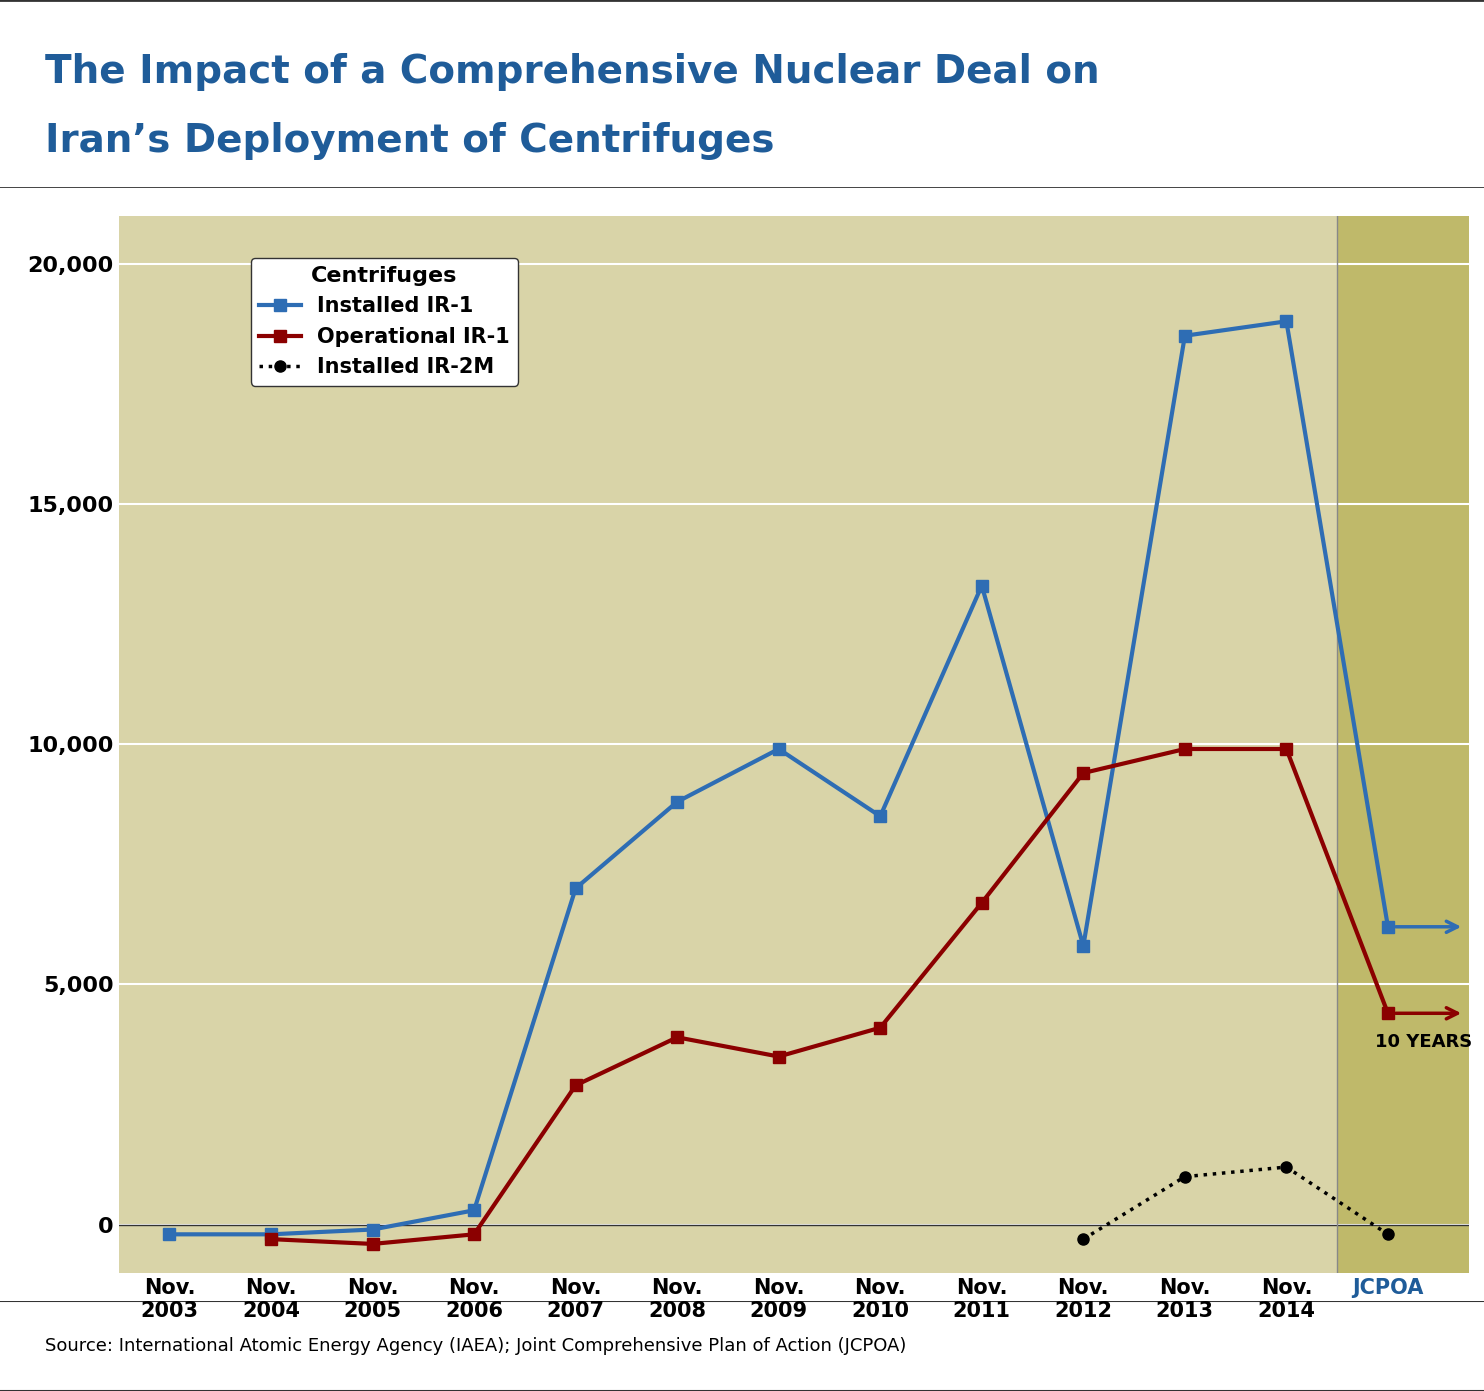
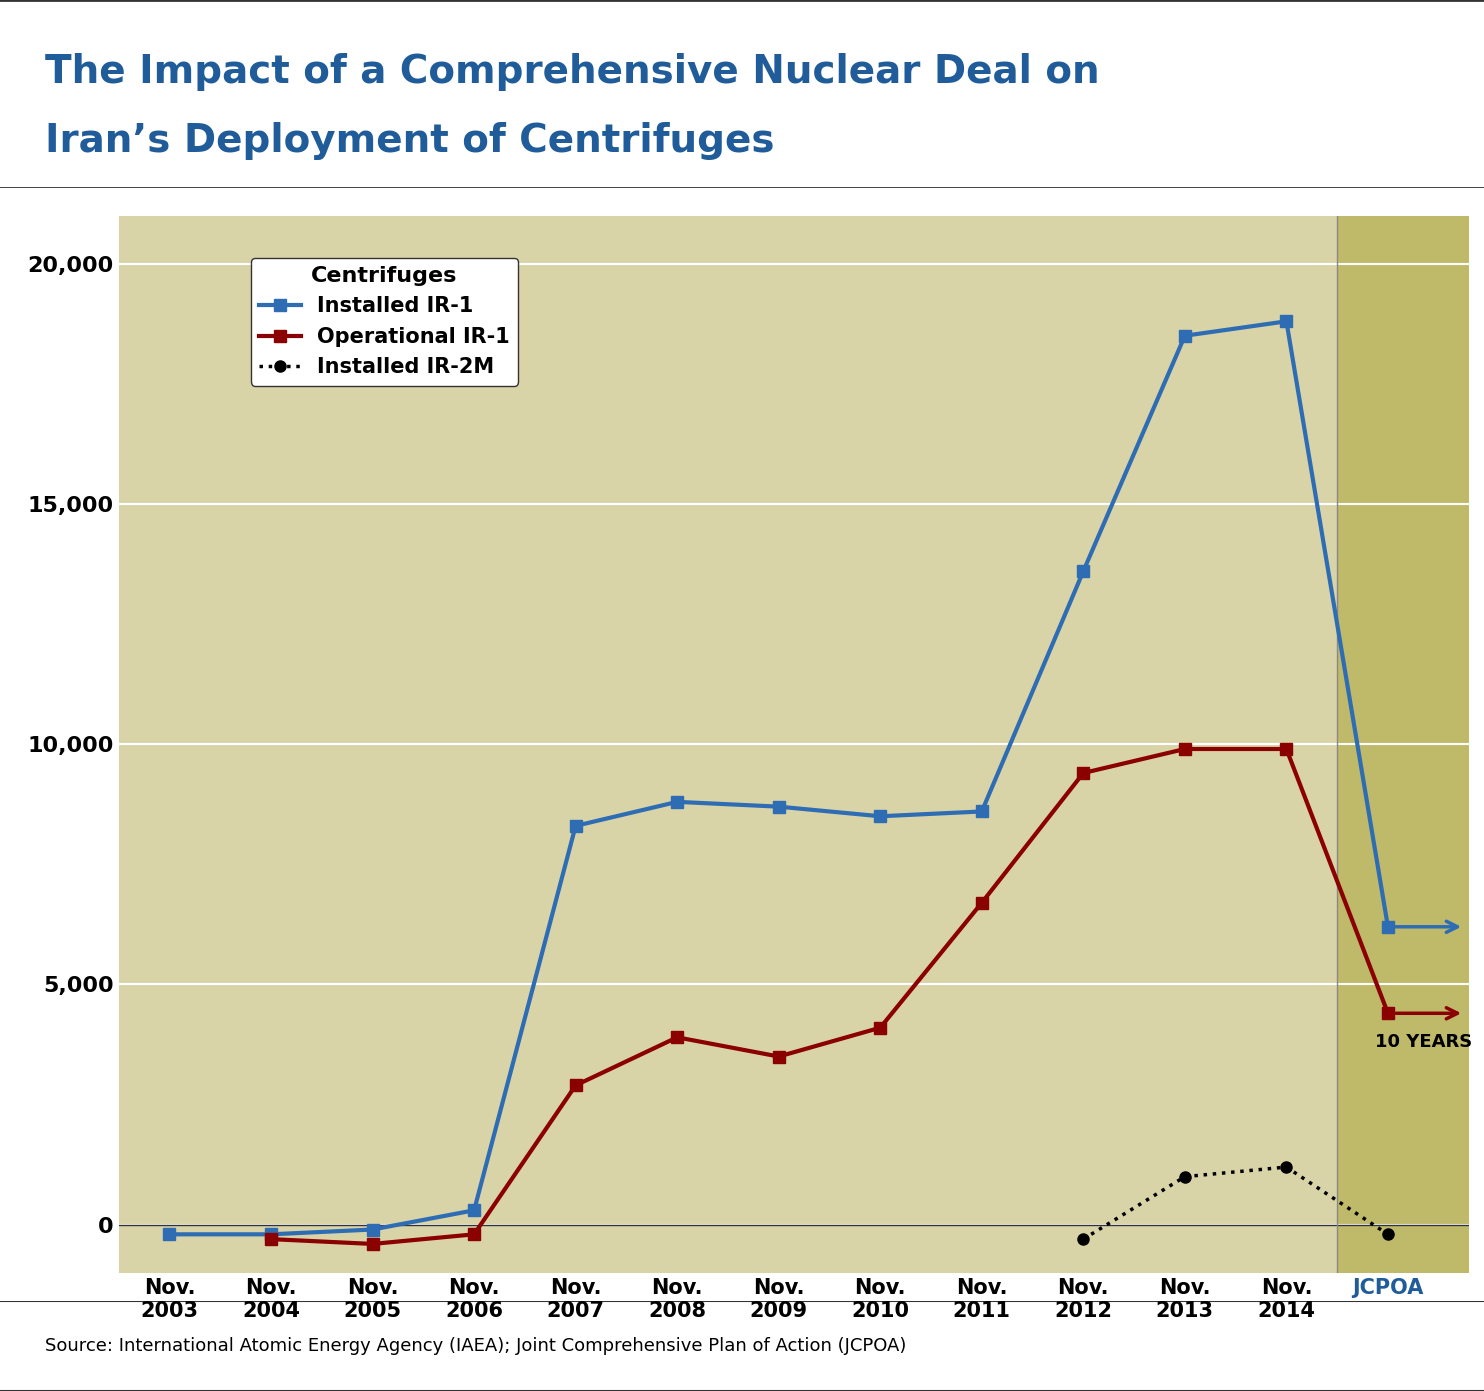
Installed IR-1/Nov. 2007: 7,000 -> 8,300
Installed IR-1/Nov. 2009: 9,900 -> 8,700
Installed IR-1/Nov. 2011: 13,300 -> 8,600
Installed IR-1/Nov. 2012: 5,800 -> 13,600
